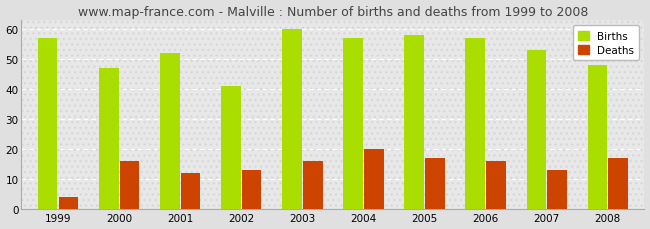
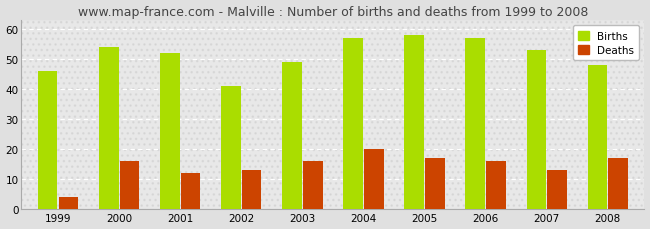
Births/1999: 57 -> 46
Births/2000: 47 -> 54
Births/2003: 60 -> 49
